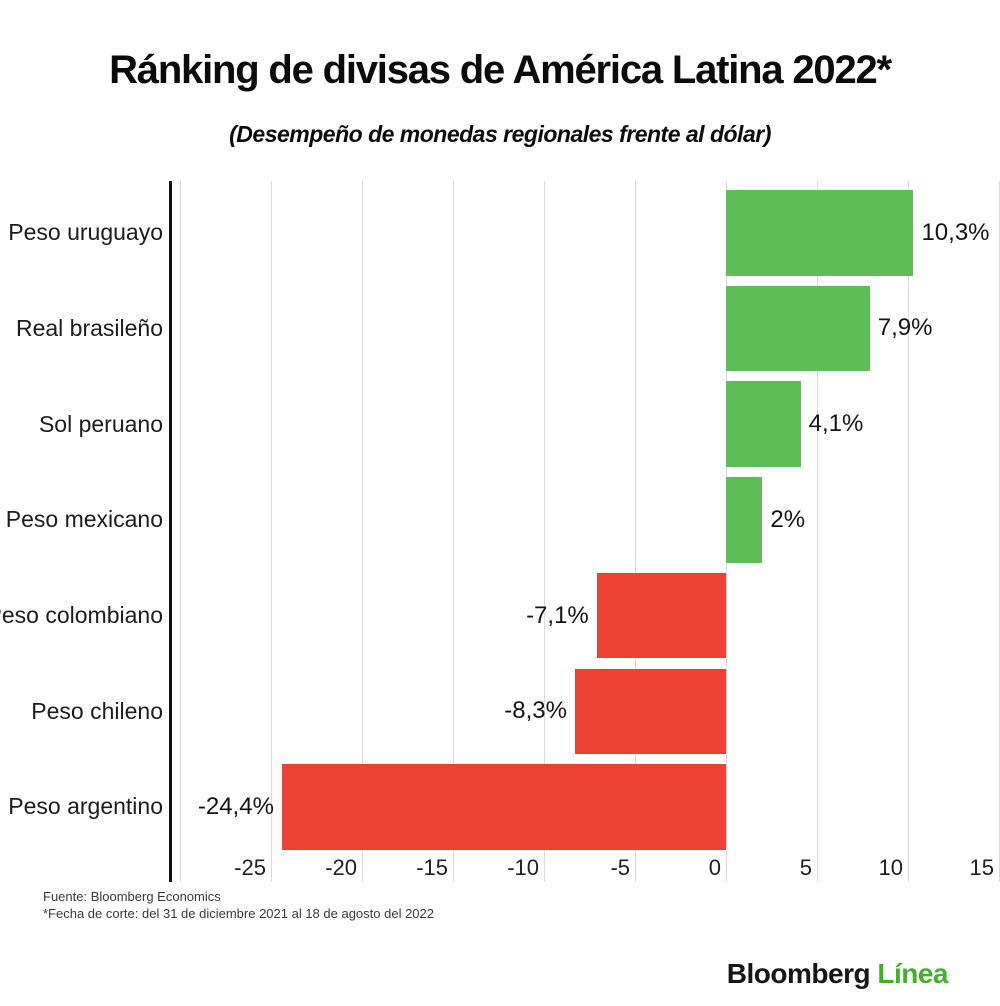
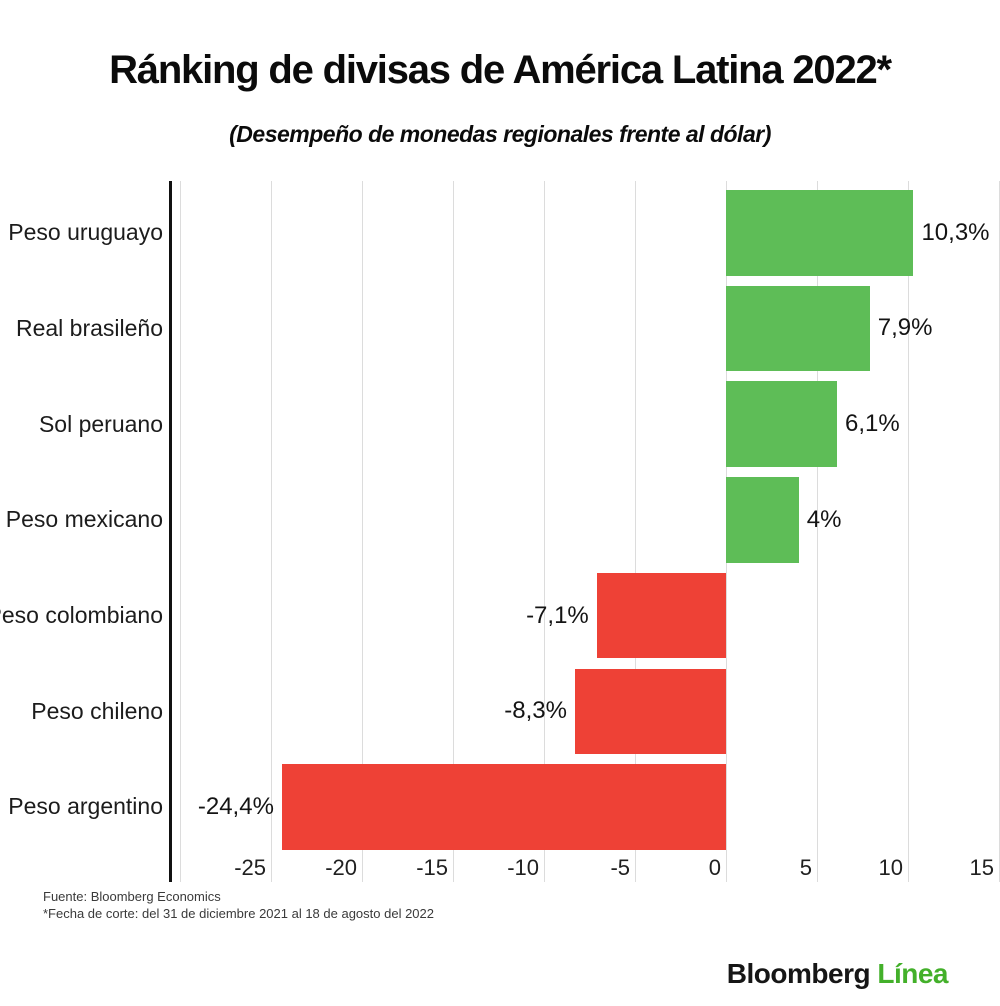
Sol peruano: 4,1% -> 6,1%
Peso mexicano: 2% -> 4%
